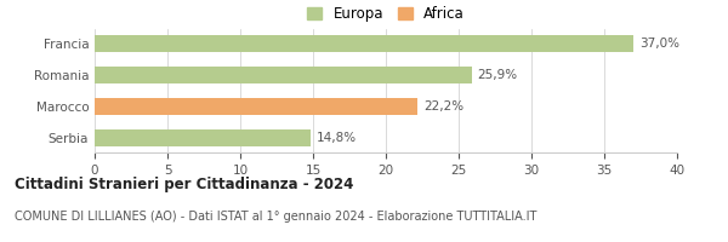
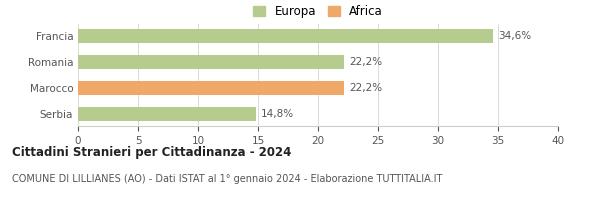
Francia: 37,0% -> 34,6%
Romania: 25,9% -> 22,2%
